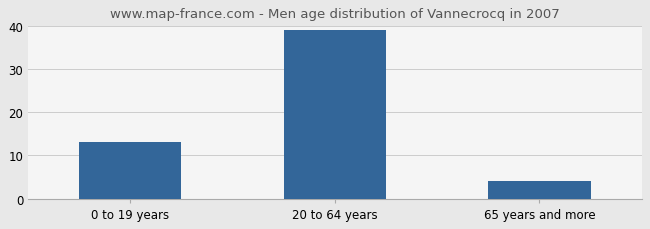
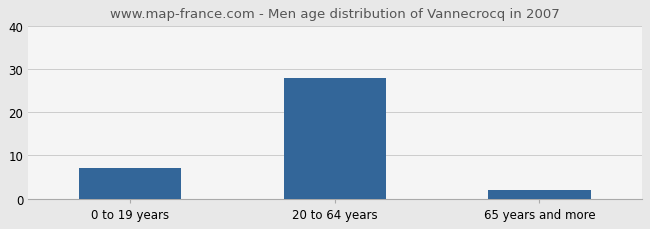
0 to 19 years: 13 -> 7
20 to 64 years: 39 -> 28
65 years and more: 4 -> 2
